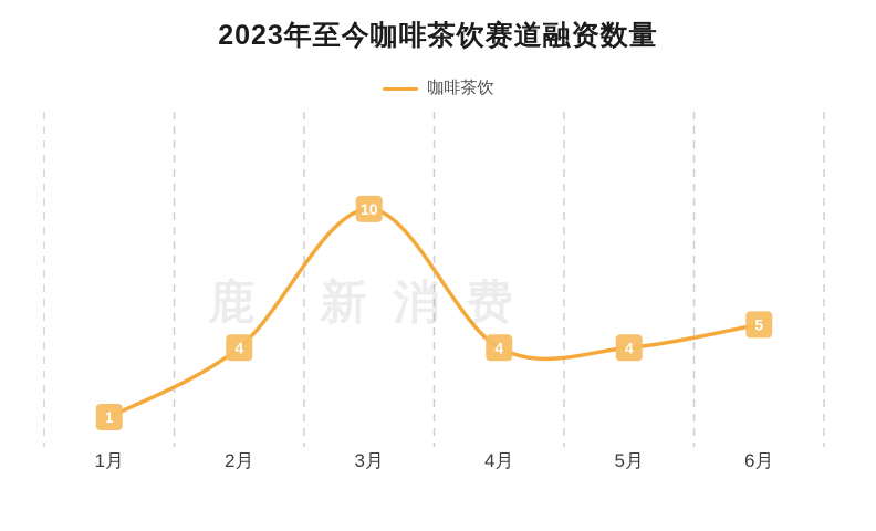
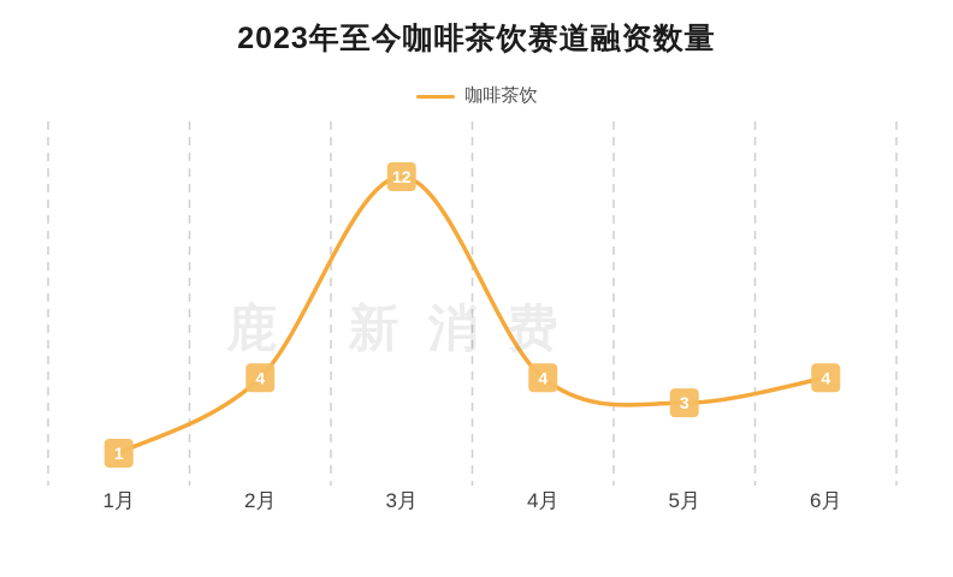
3月: 10 -> 12
5月: 4 -> 3
6月: 5 -> 4
